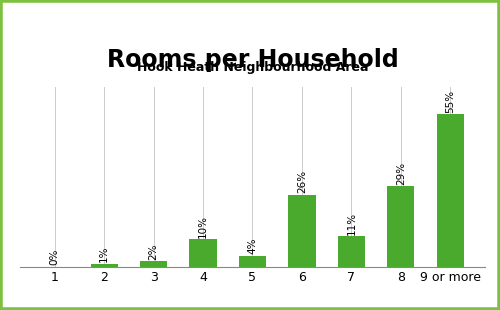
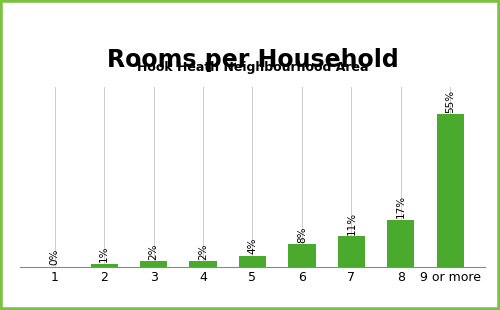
4: 10% -> 2%
6: 26% -> 8%
8: 29% -> 17%
